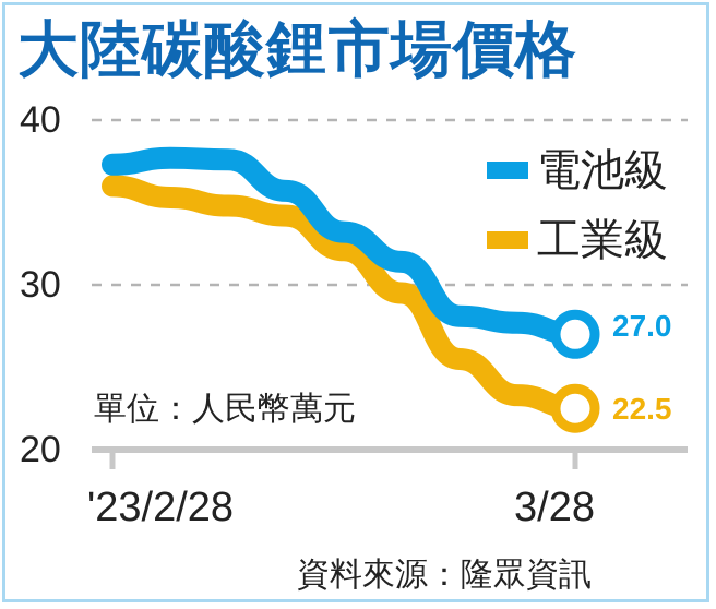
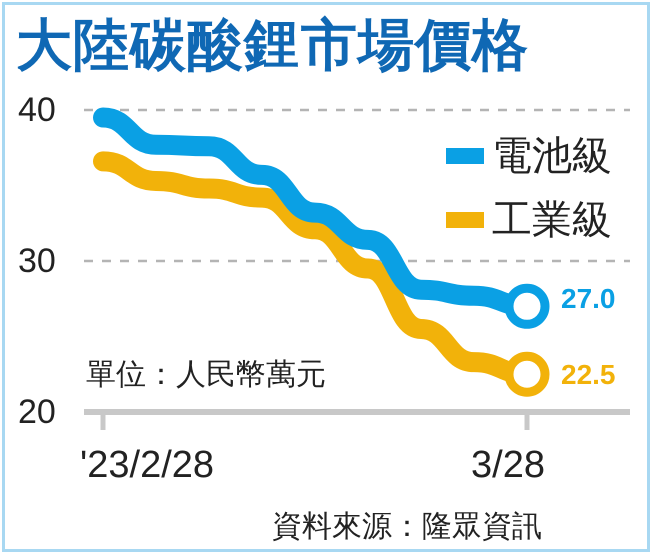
電池級/'23/2/28: 37.3 -> 39.5
工業級/'23/2/28: 36.0 -> 36.6
